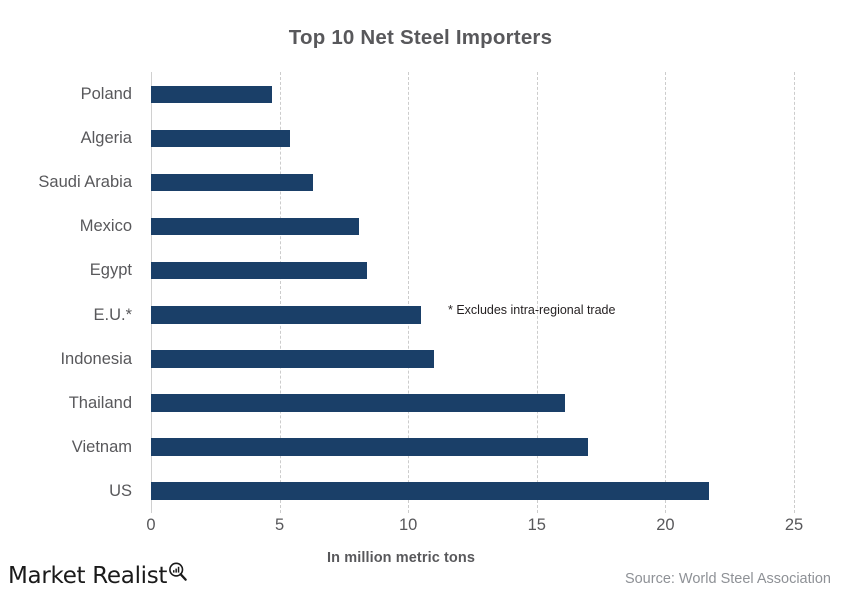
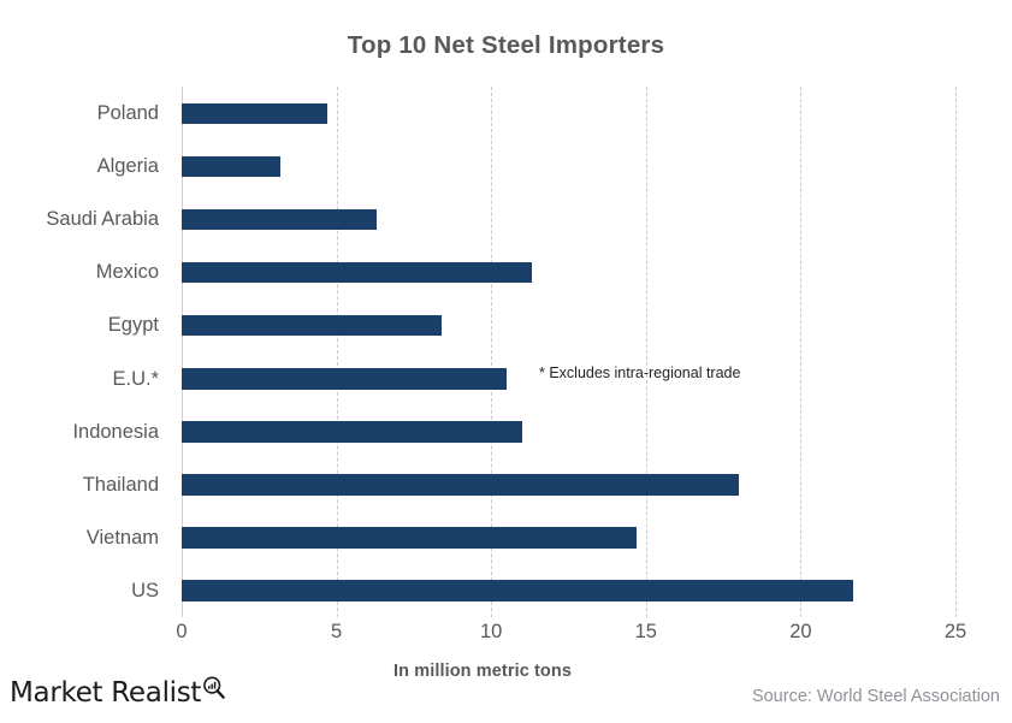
Algeria: 5.4 -> 3.2
Mexico: 8.1 -> 11.3
Thailand: 16.1 -> 18.0
Vietnam: 17.0 -> 14.7
